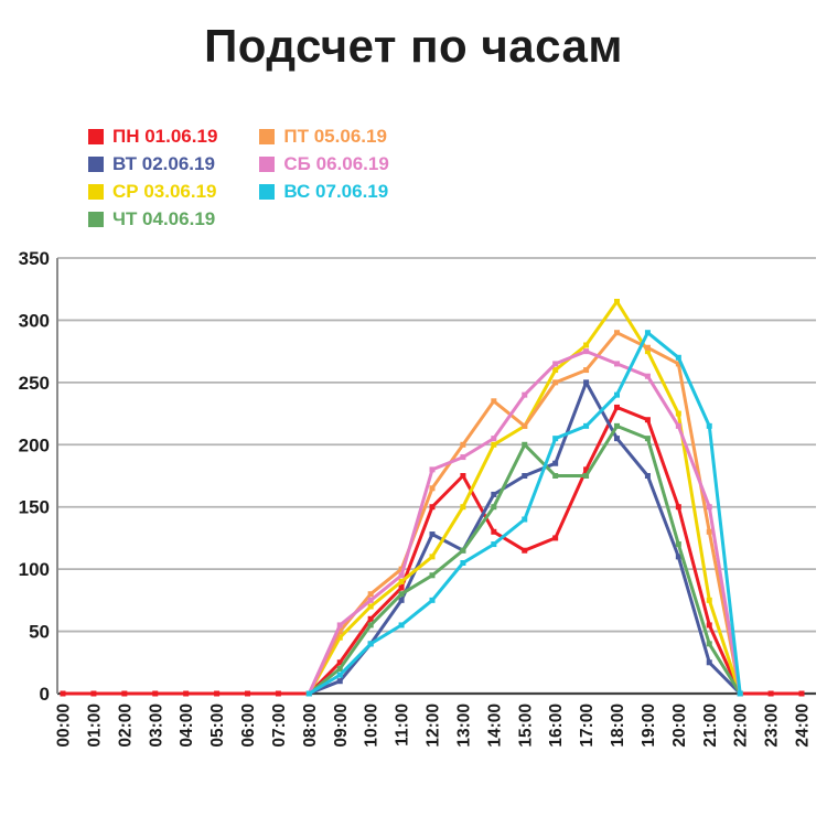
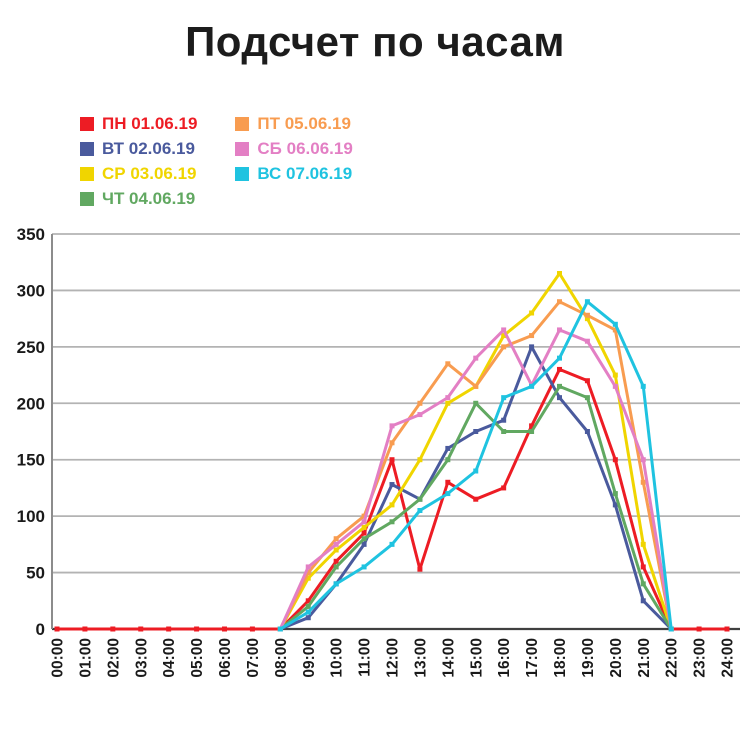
ПН 01.06.19/13:00: 175 -> 53
СБ 06.06.19/17:00: 275 -> 216
